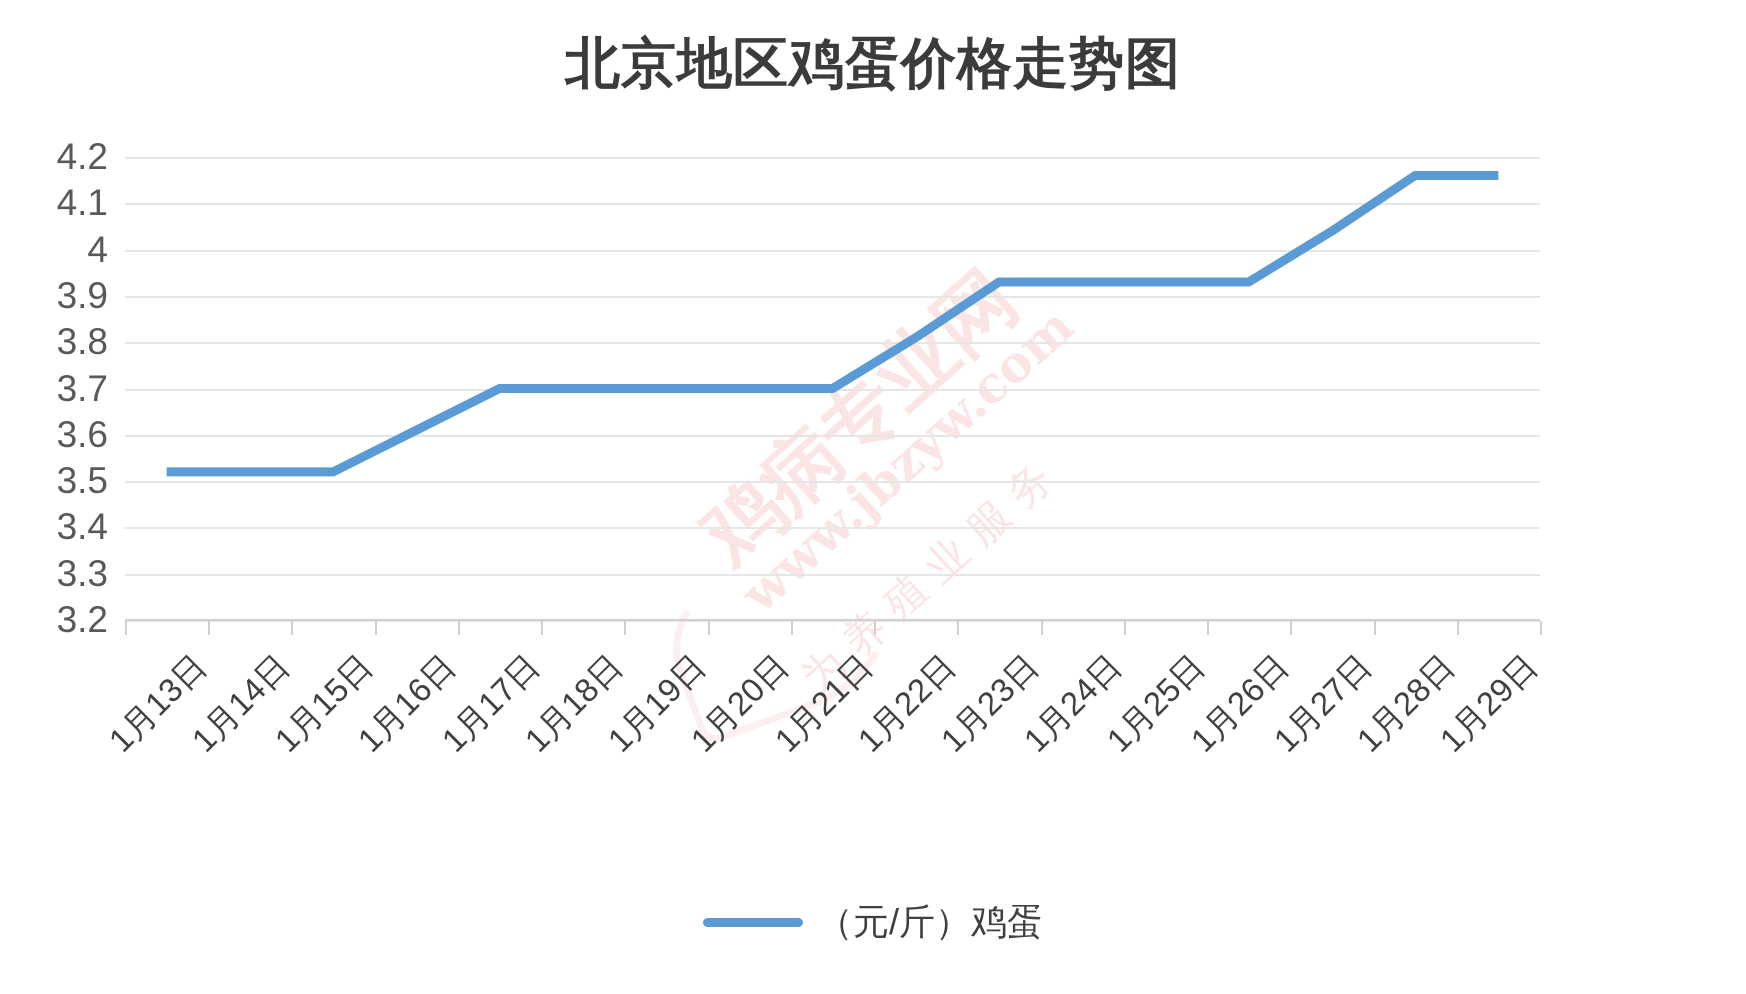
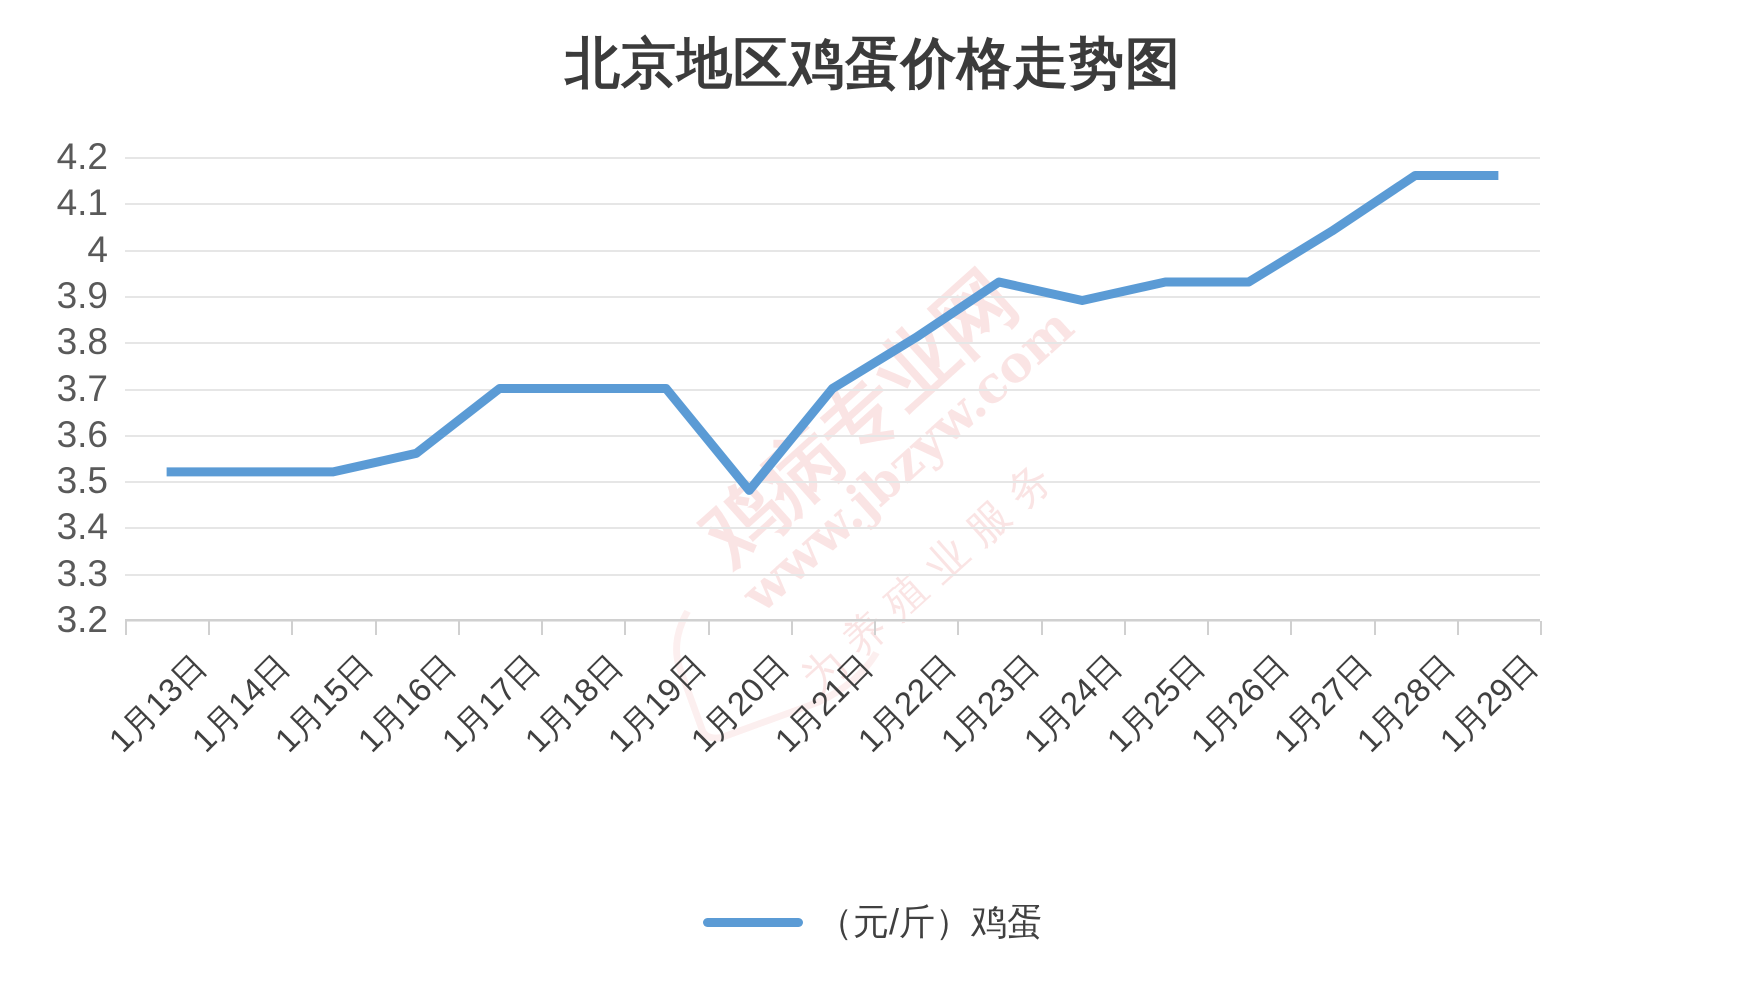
1月16日: 3.61 -> 3.56
1月20日: 3.70 -> 3.48
1月24日: 3.93 -> 3.89
